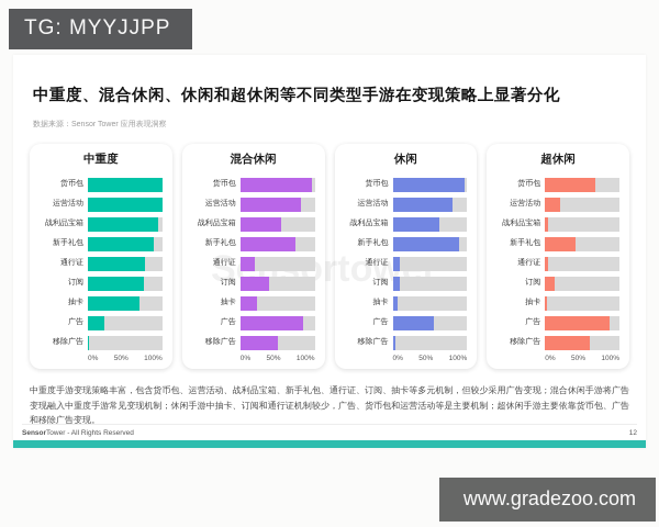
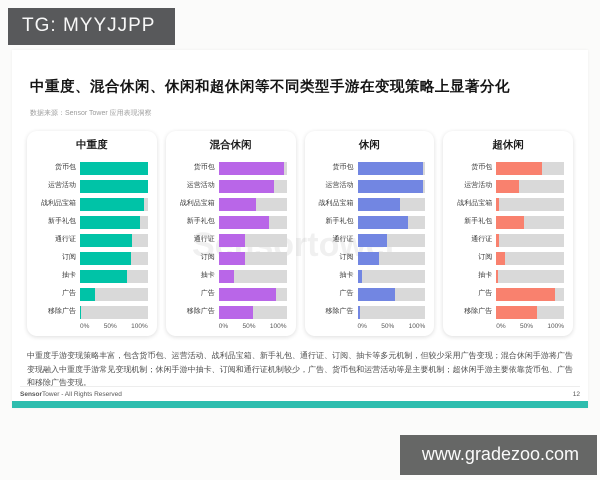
休闲/运营活动: 80% -> 100%
超休闲/运营活动: 20% -> 30%
休闲/新手礼包: 90% -> 80%
混合休闲/通行证: 20% -> 40%
休闲/通行证: 10% -> 40%
休闲/订阅: 10% -> 30%
